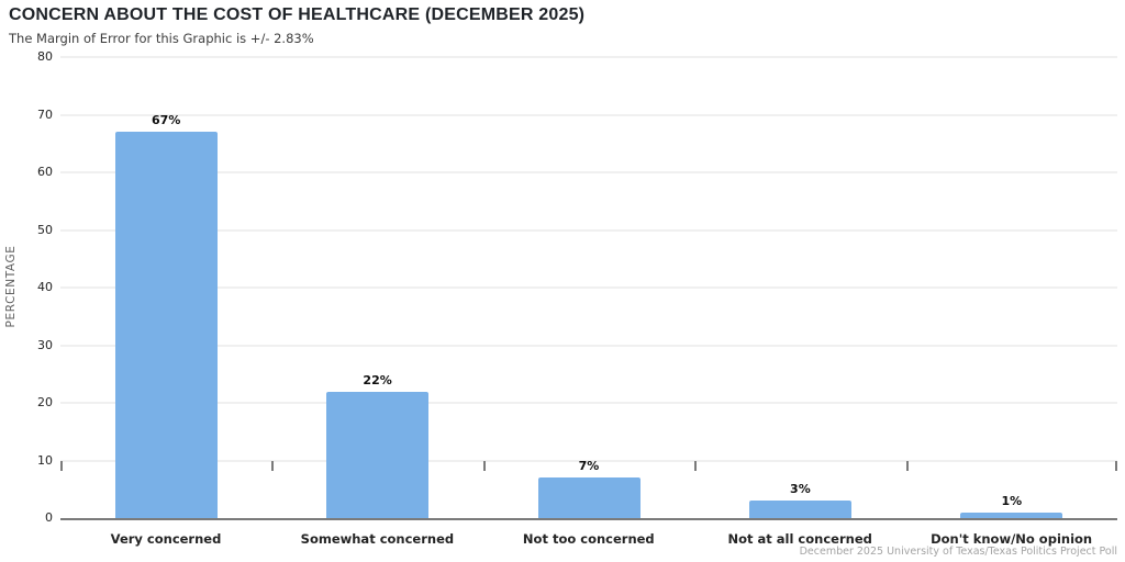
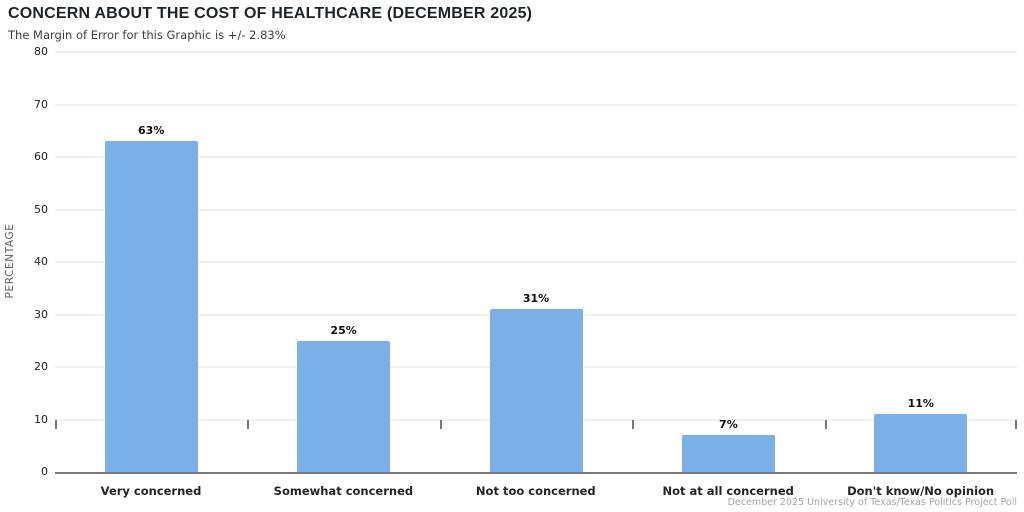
Very concerned: 67% -> 63%
Somewhat concerned: 22% -> 25%
Not too concerned: 7% -> 31%
Not at all concerned: 3% -> 7%
Don't know/No opinion: 1% -> 11%
